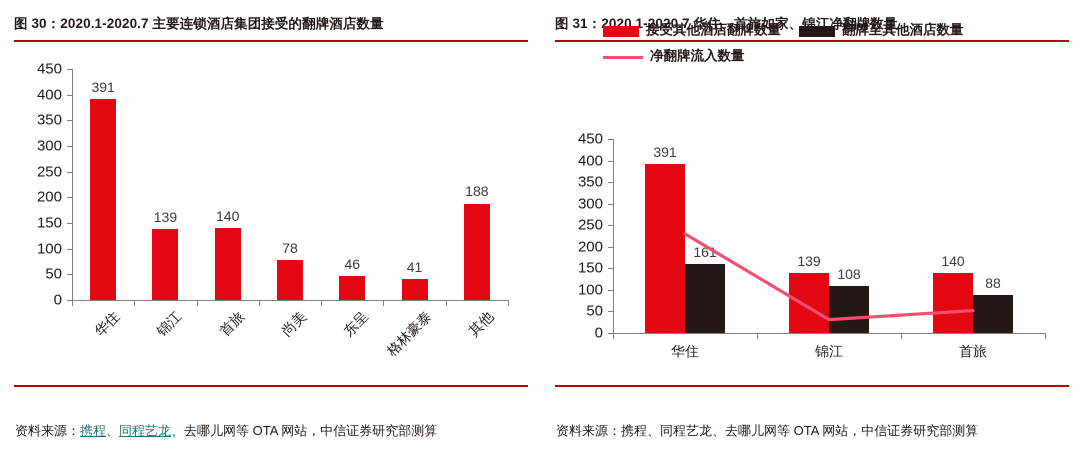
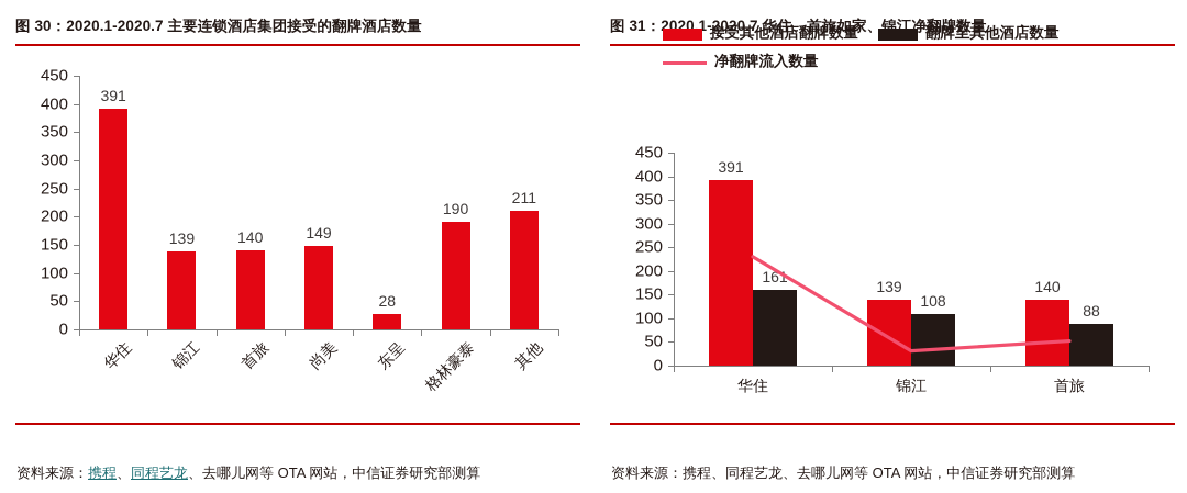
图 30：2020.1-2020.7 主要连锁酒店集团接受的翻牌酒店数量/尚美: 78 -> 149
图 30：2020.1-2020.7 主要连锁酒店集团接受的翻牌酒店数量/东呈: 46 -> 28
图 30：2020.1-2020.7 主要连锁酒店集团接受的翻牌酒店数量/格林豪泰: 41 -> 190
图 30：2020.1-2020.7 主要连锁酒店集团接受的翻牌酒店数量/其他: 188 -> 211
